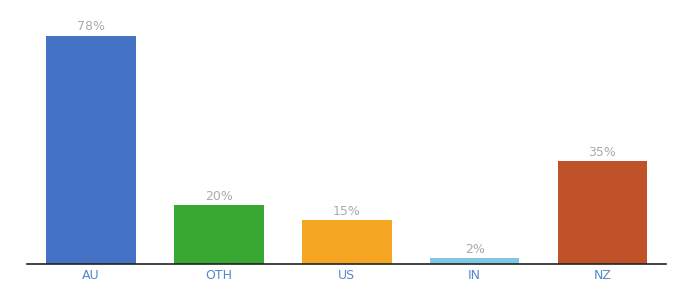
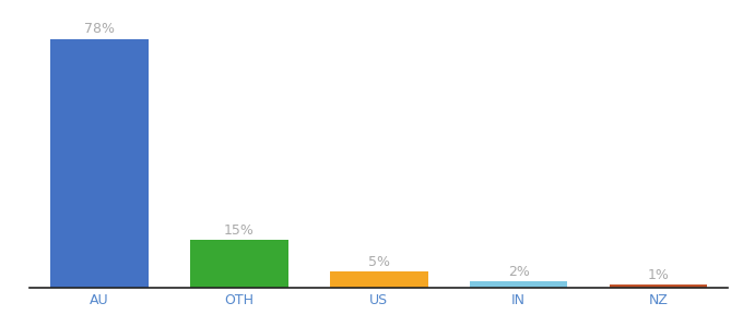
OTH: 20% -> 15%
US: 15% -> 5%
NZ: 35% -> 1%
